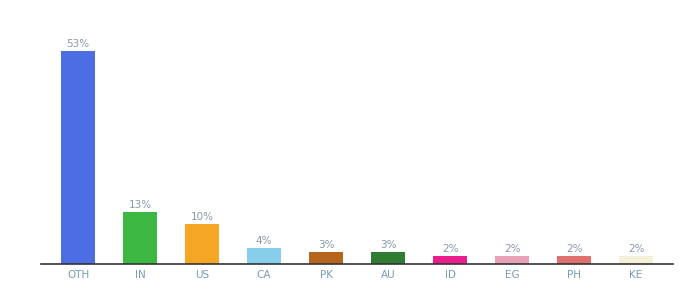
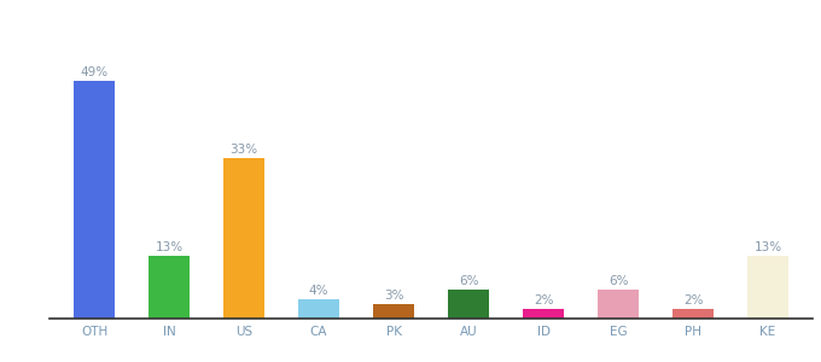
OTH: 53% -> 49%
US: 10% -> 33%
AU: 3% -> 6%
EG: 2% -> 6%
KE: 2% -> 13%
